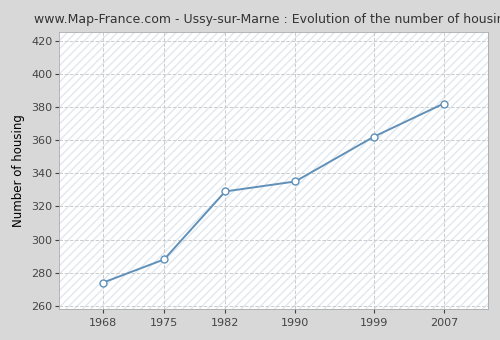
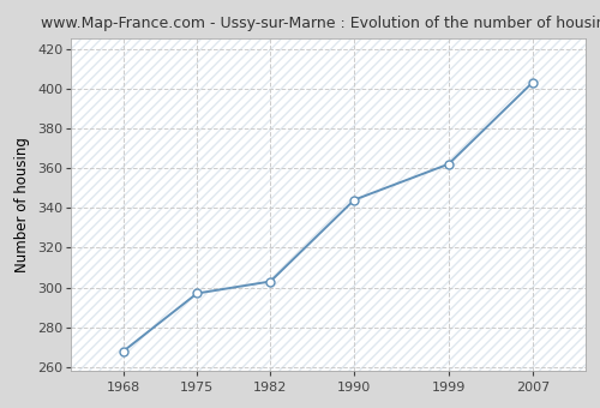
1968: 274 -> 268
1975: 288 -> 297
1982: 329 -> 303
1990: 335 -> 344
2007: 382 -> 403
